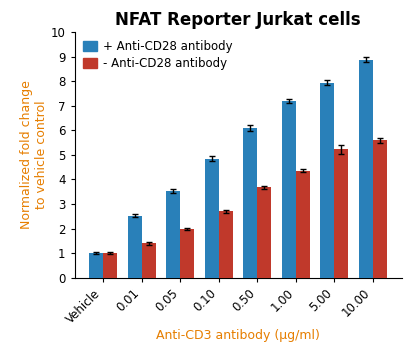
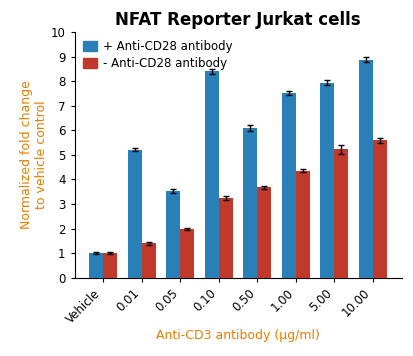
+ Anti-CD28 antibody/0.01: 2.52 -> 5.20
+ Anti-CD28 antibody/0.10: 4.85 -> 8.40
- Anti-CD28 antibody/0.10: 2.70 -> 3.25
+ Anti-CD28 antibody/1.00: 7.18 -> 7.50
